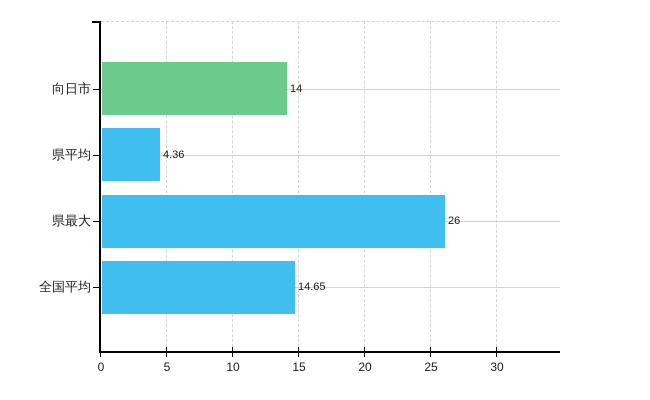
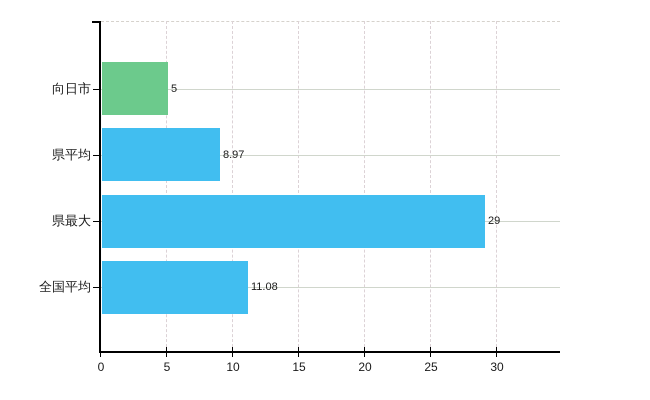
向日市: 14 -> 5
県平均: 4.36 -> 8.97
県最大: 26 -> 29
全国平均: 14.65 -> 11.08
